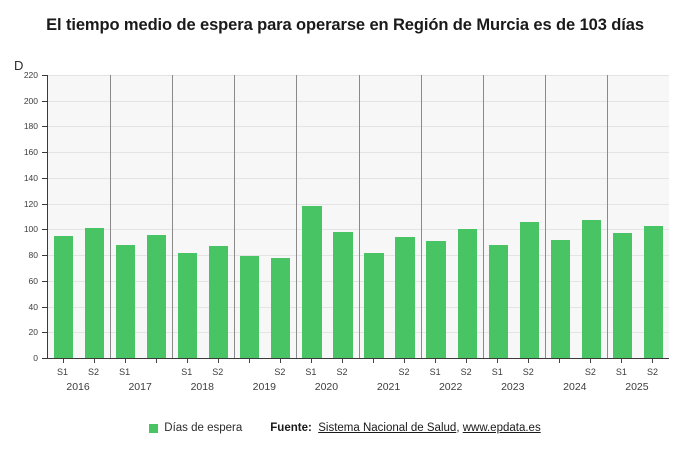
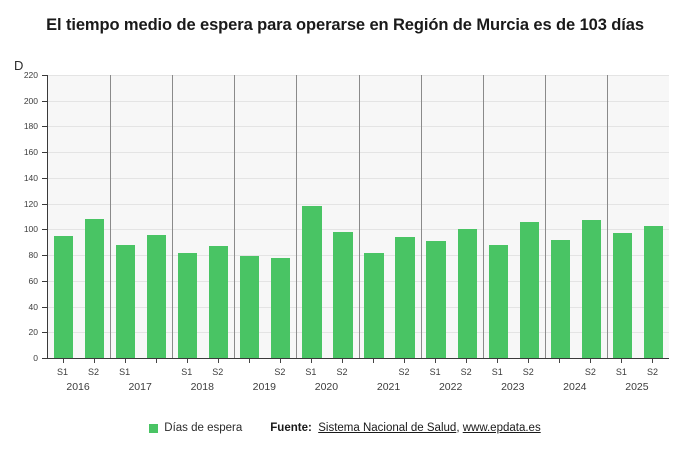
S2 2016: 101 -> 108
